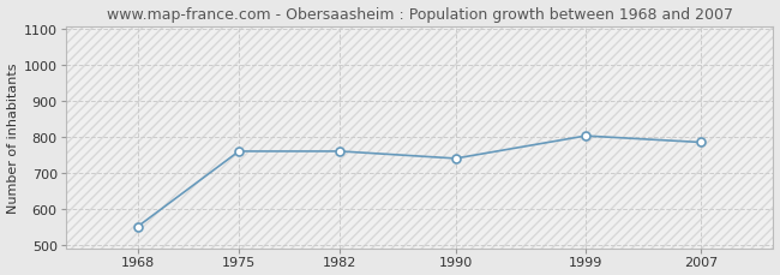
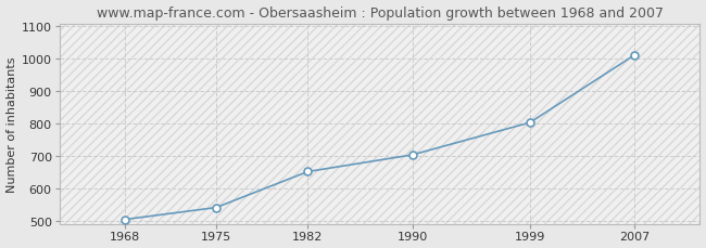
1968: 550 -> 503
1975: 760 -> 540
1982: 760 -> 651
1990: 740 -> 703
2007: 785 -> 1012
